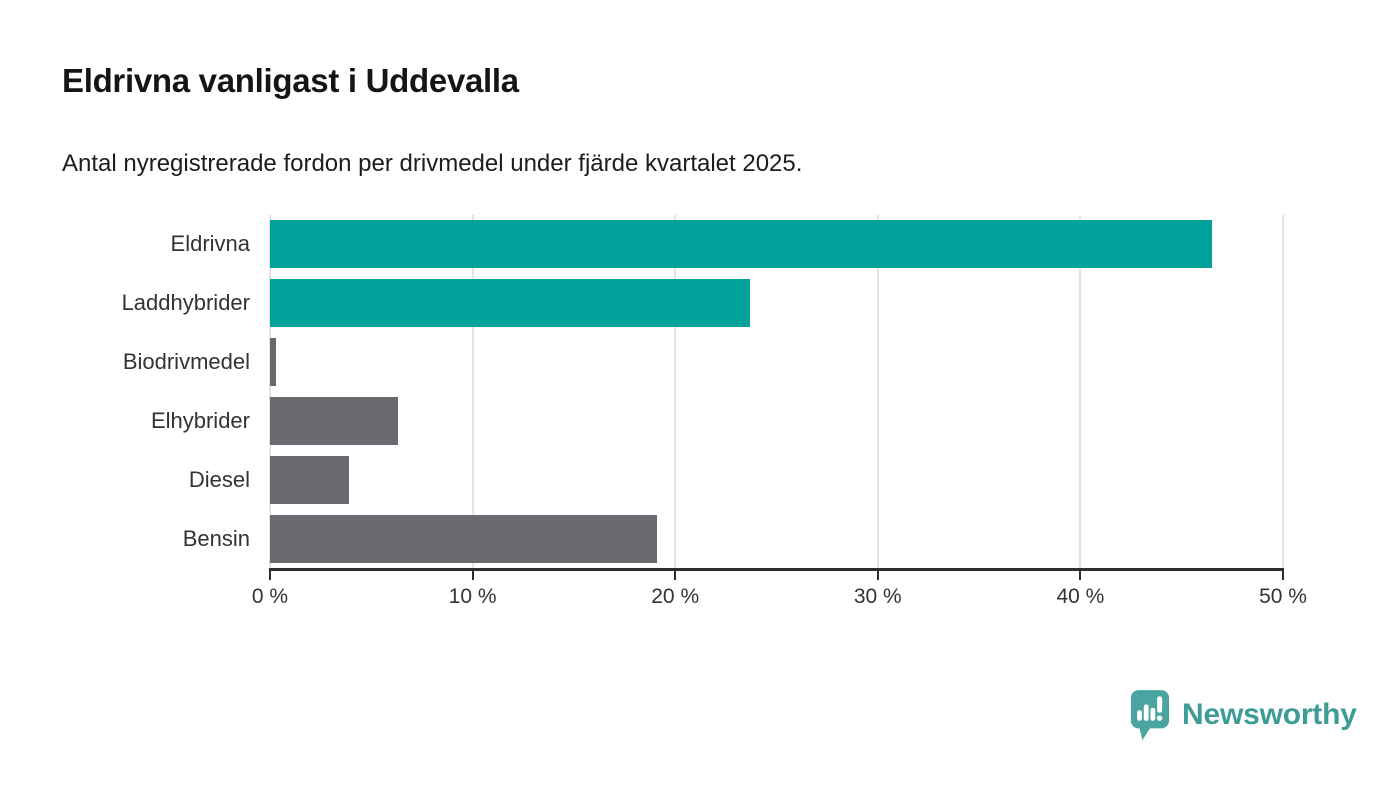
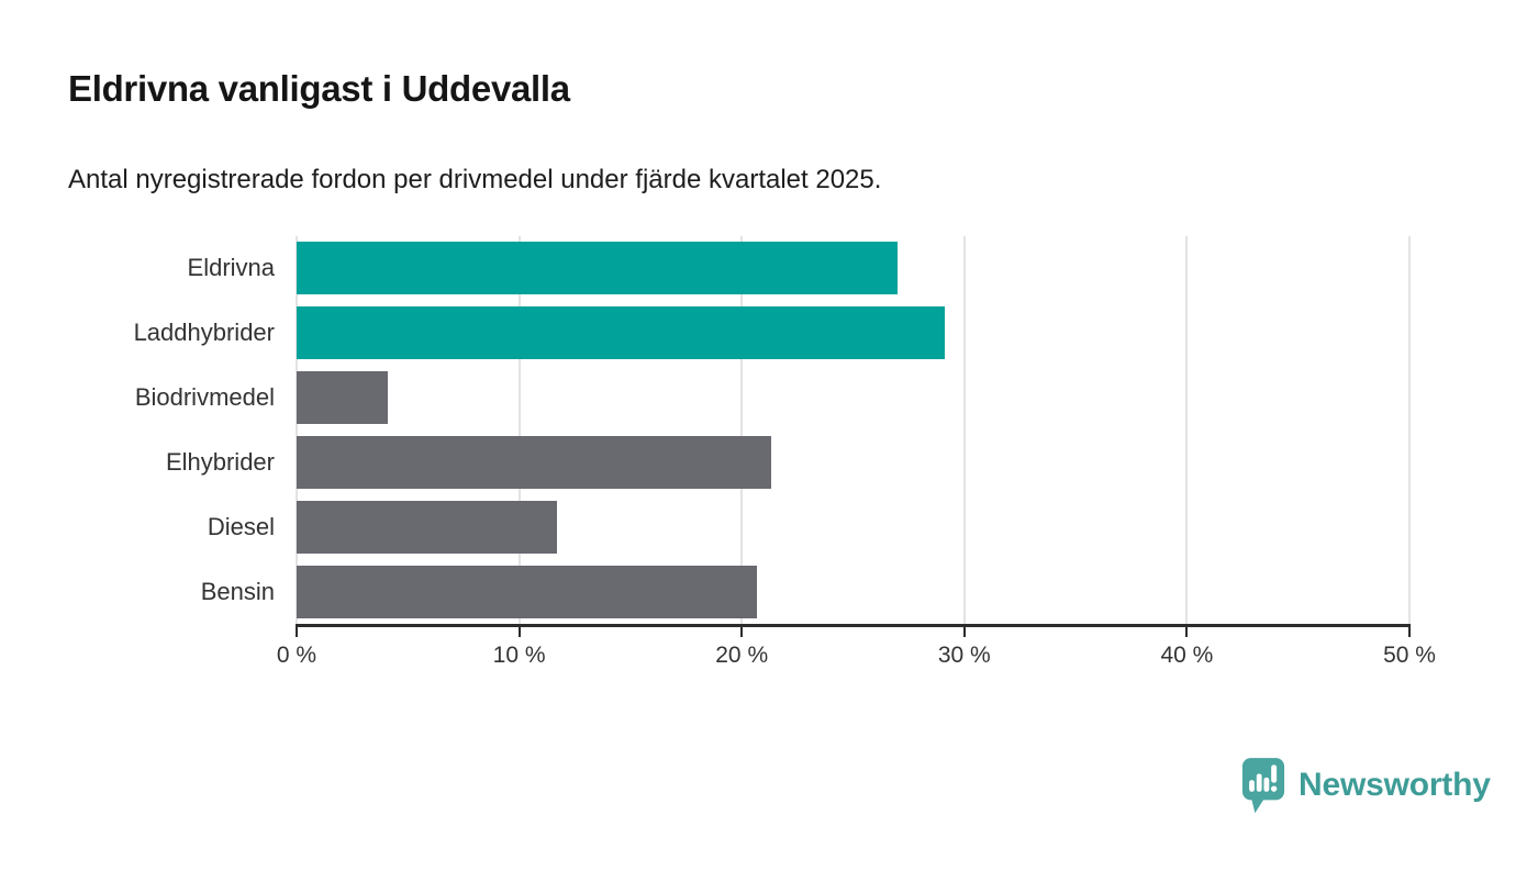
Eldrivna: 46.5% -> 27.0%
Laddhybrider: 23.7% -> 29.1%
Biodrivmedel: 0.3% -> 4.1%
Elhybrider: 6.3% -> 21.3%
Diesel: 3.9% -> 11.7%
Bensin: 19.1% -> 20.7%
